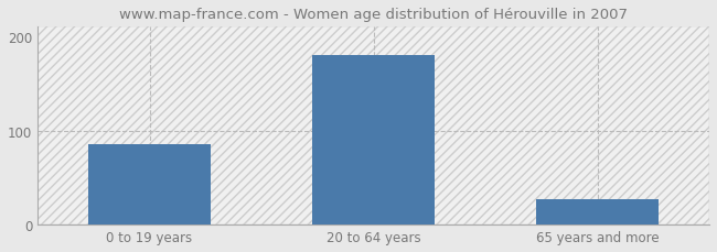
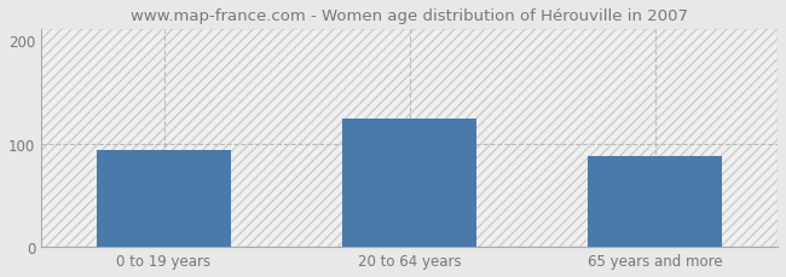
0 to 19 years: 85 -> 94
20 to 64 years: 180 -> 124
65 years and more: 27 -> 88
